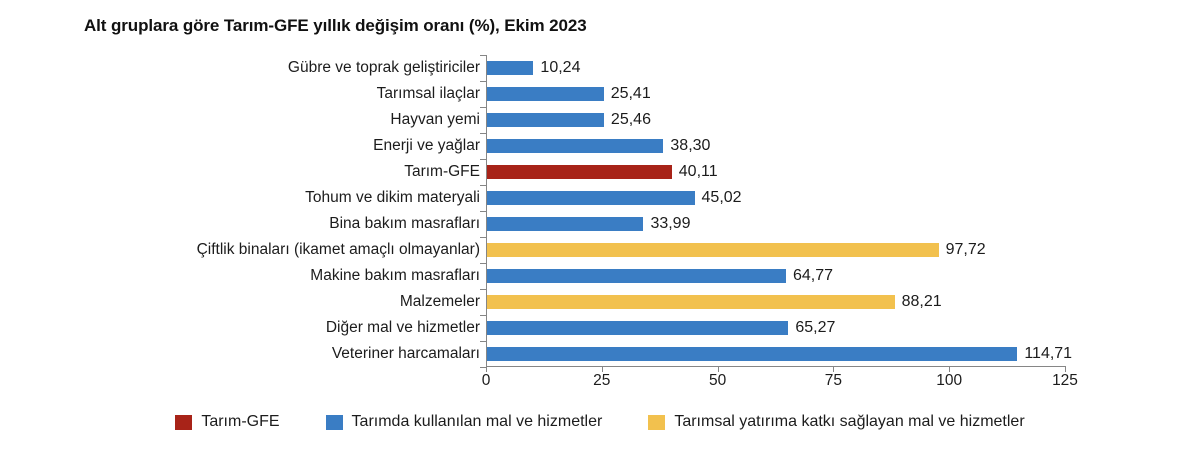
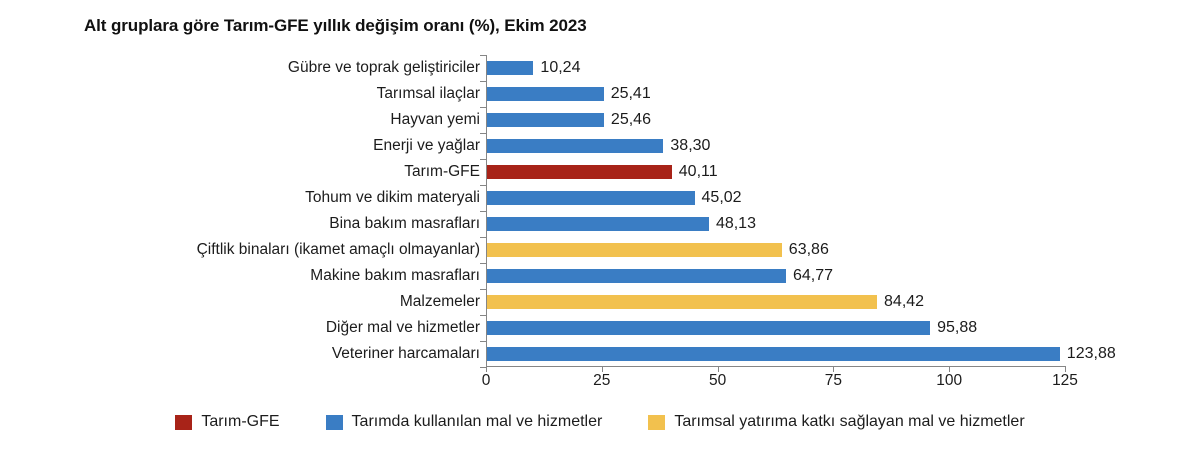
Bina bakım masrafları: 33,99 -> 48,13
Çiftlik binaları (ikamet amaçlı olmayanlar): 97,72 -> 63,86
Malzemeler: 88,21 -> 84,42
Diğer mal ve hizmetler: 65,27 -> 95,88
Veteriner harcamaları: 114,71 -> 123,88
